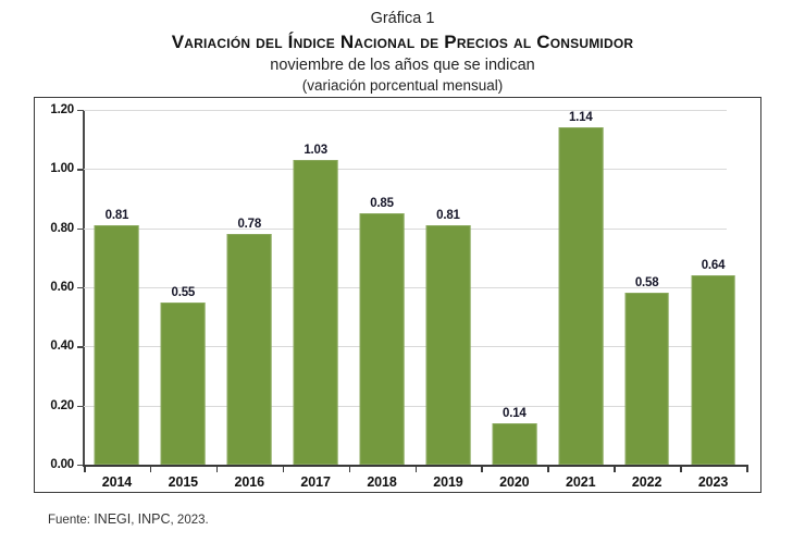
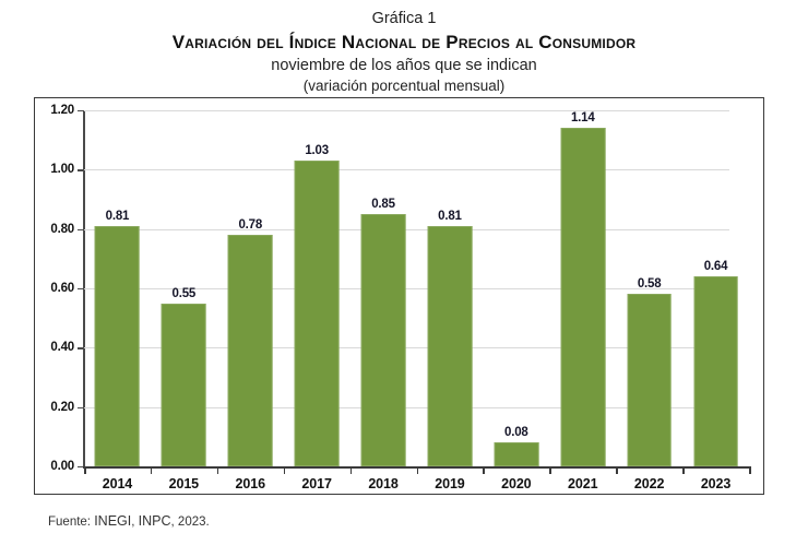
2020: 0.14 -> 0.08
